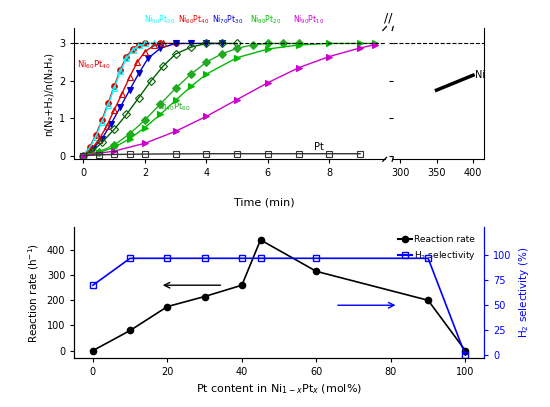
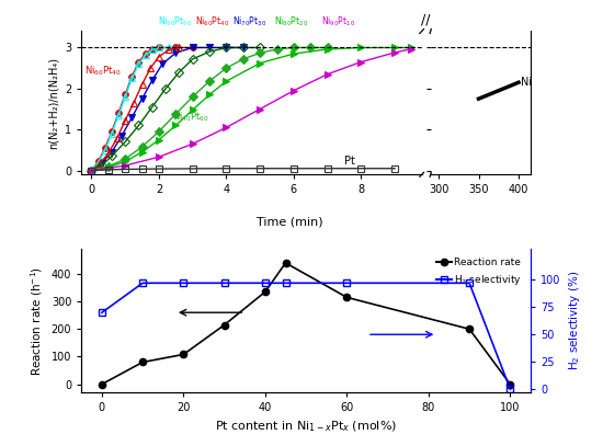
Reaction rate/20: 175 -> 108
Reaction rate/40: 260 -> 335
